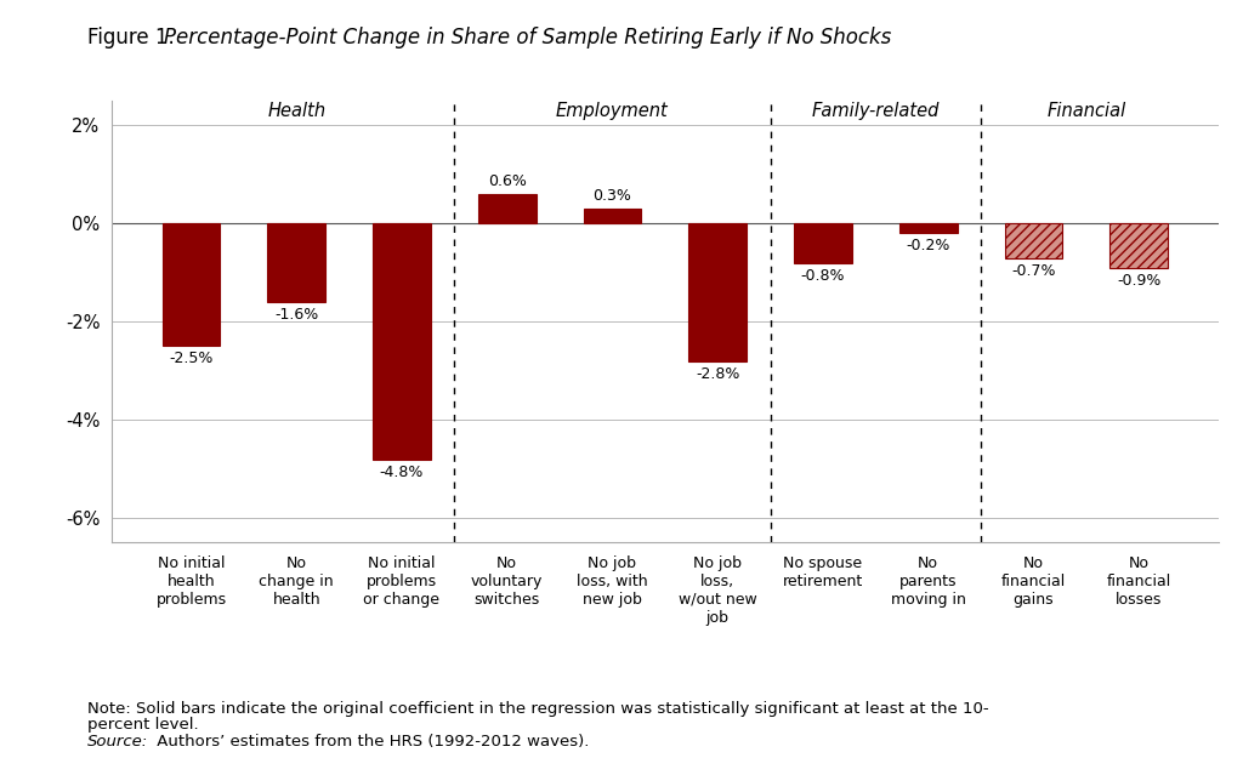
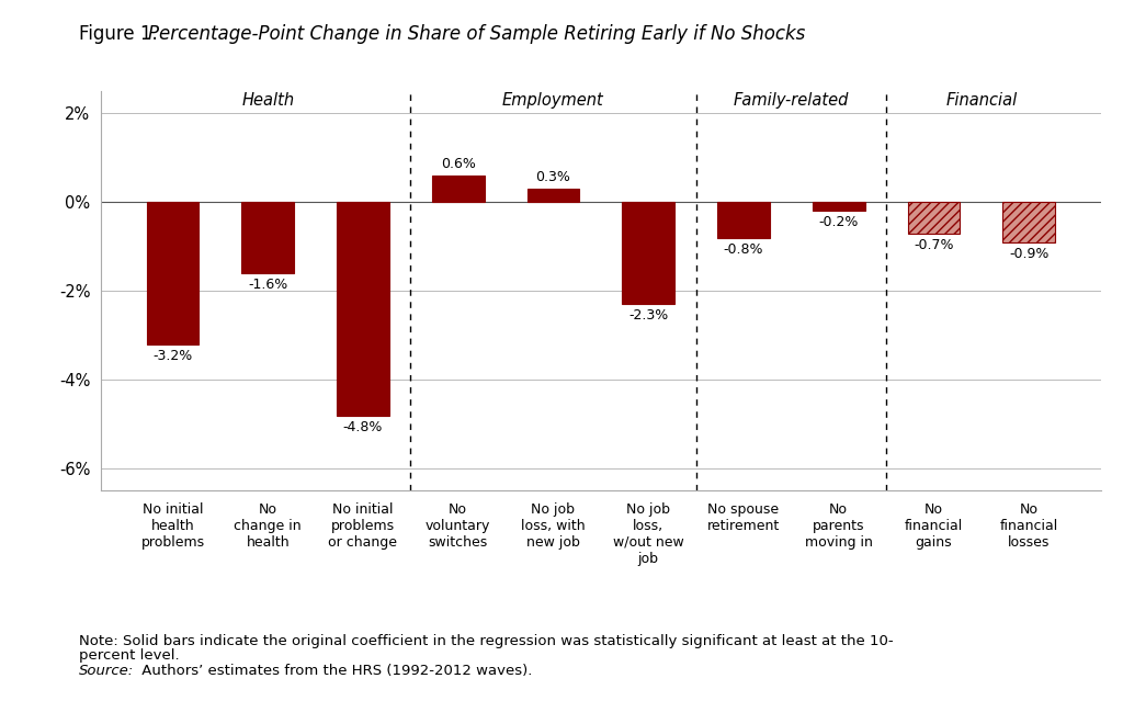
No initial health problems: -2.5% -> -3.2%
No job loss, w/out new job: -2.8% -> -2.3%
